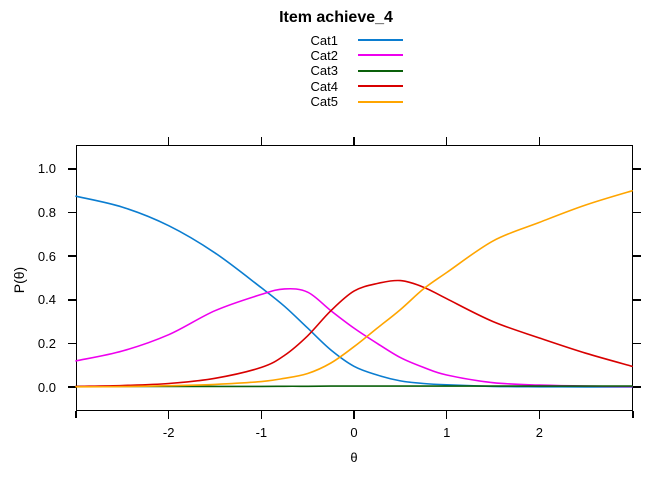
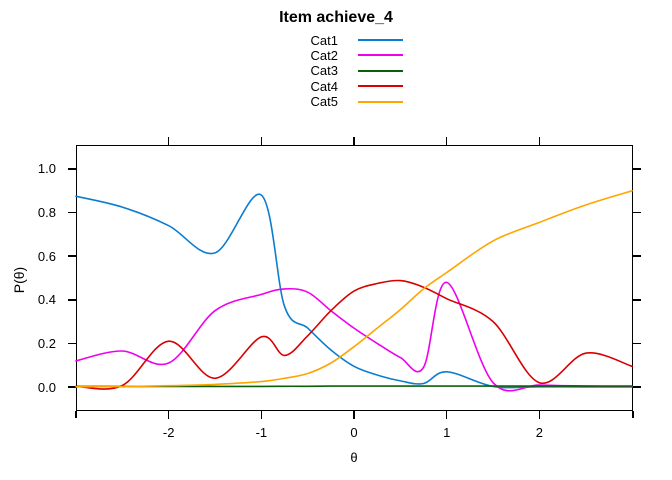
Cat2/-2: 0.24 -> 0.11
Cat4/-2: 0.02 -> 0.21
Cat1/-1: 0.46 -> 0.88
Cat4/-1: 0.09 -> 0.23
Cat1/1: 0.01 -> 0.07
Cat2/1: 0.06 -> 0.48
Cat4/2: 0.23 -> 0.02
